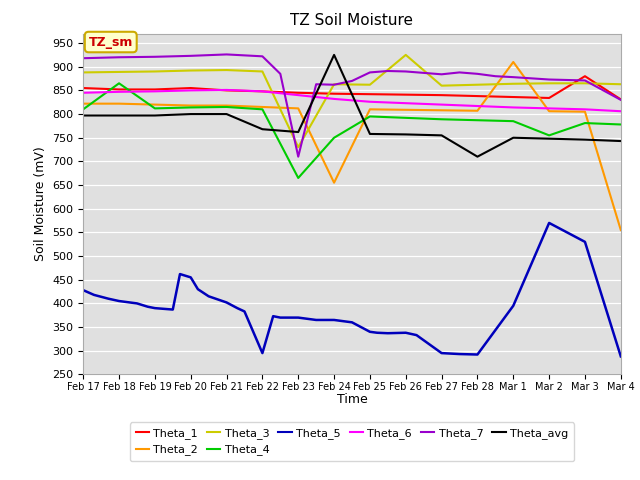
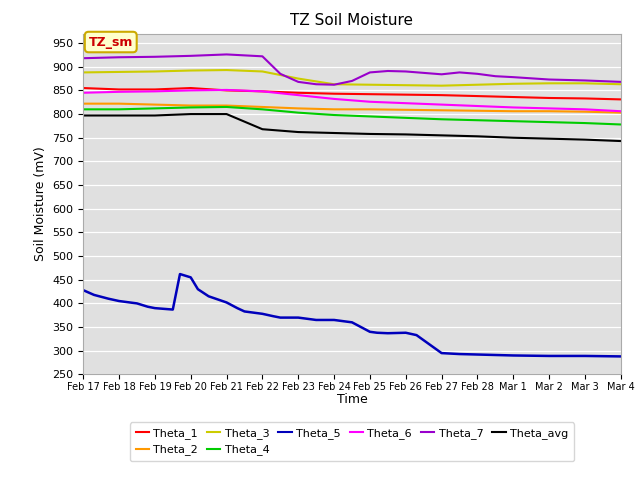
Theta_4/Feb 18: 865 -> 810
Theta_5/Feb 22: 295 -> 378
Theta_3/Feb 23: 730 -> 875
Theta_4/Feb 23: 665 -> 803
Theta_7/Feb 23: 710 -> 868
Theta_2/Feb 24: 655 -> 810
Theta_4/Feb 24: 750 -> 798
Theta_avg/Feb 24: 925 -> 760
Theta_3/Feb 26: 925 -> 861
Theta_avg/Feb 28: 710 -> 753
Theta_2/Mar 1: 910 -> 806
Theta_5/Mar 1: 395 -> 290
Theta_4/Mar 2: 755 -> 783
Theta_5/Mar 2: 570 -> 289
Theta_1/Mar 3: 880 -> 833
Theta_5/Mar 3: 530 -> 289
Theta_2/Mar 4: 555 -> 803
Theta_7/Mar 4: 830 -> 868
